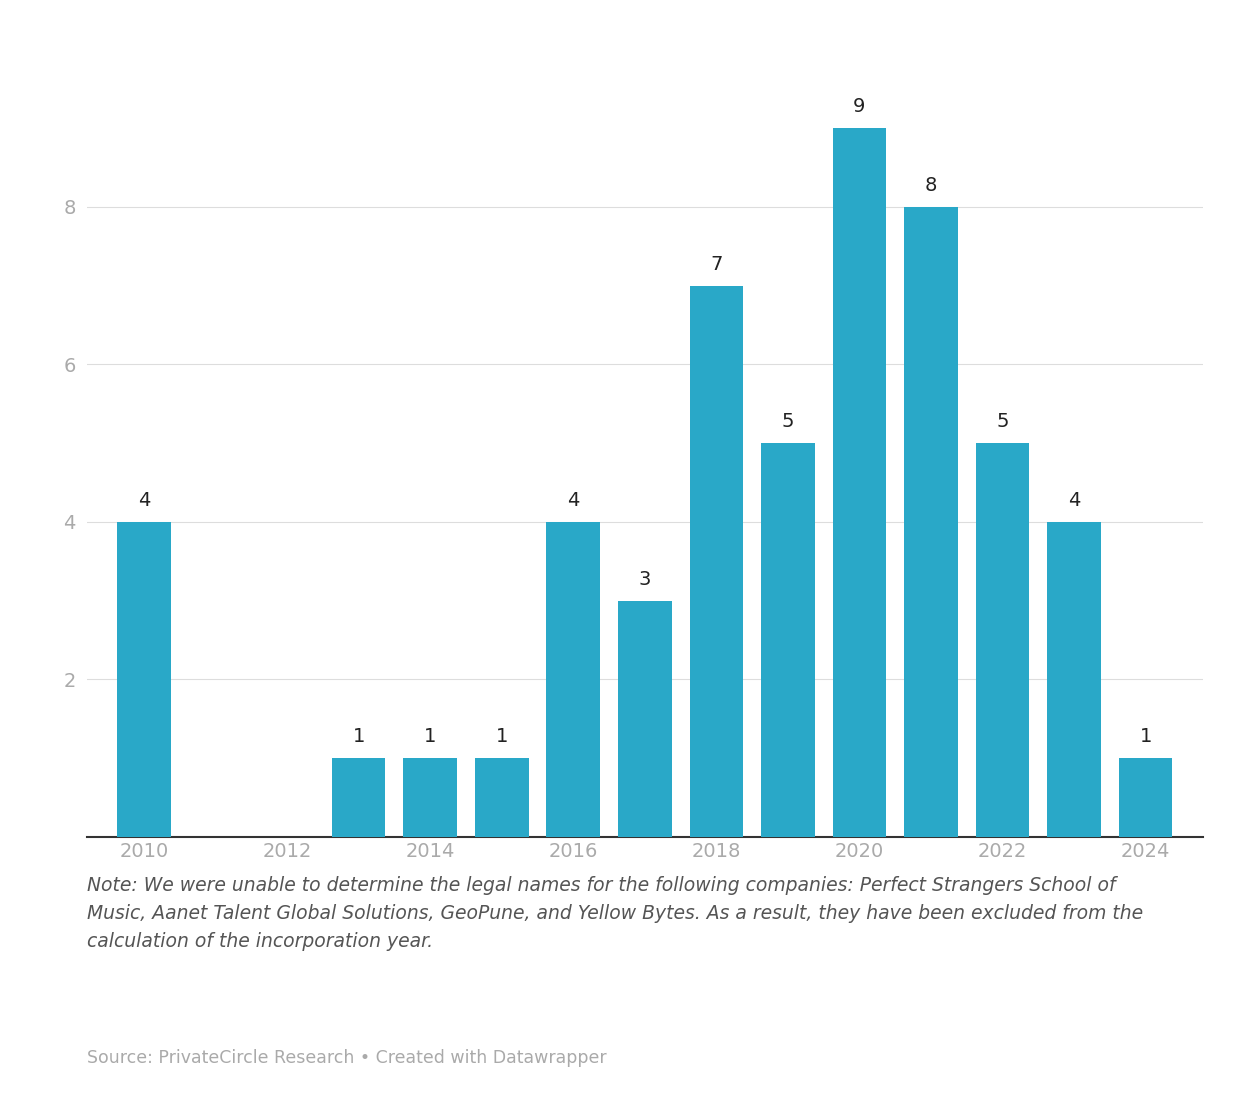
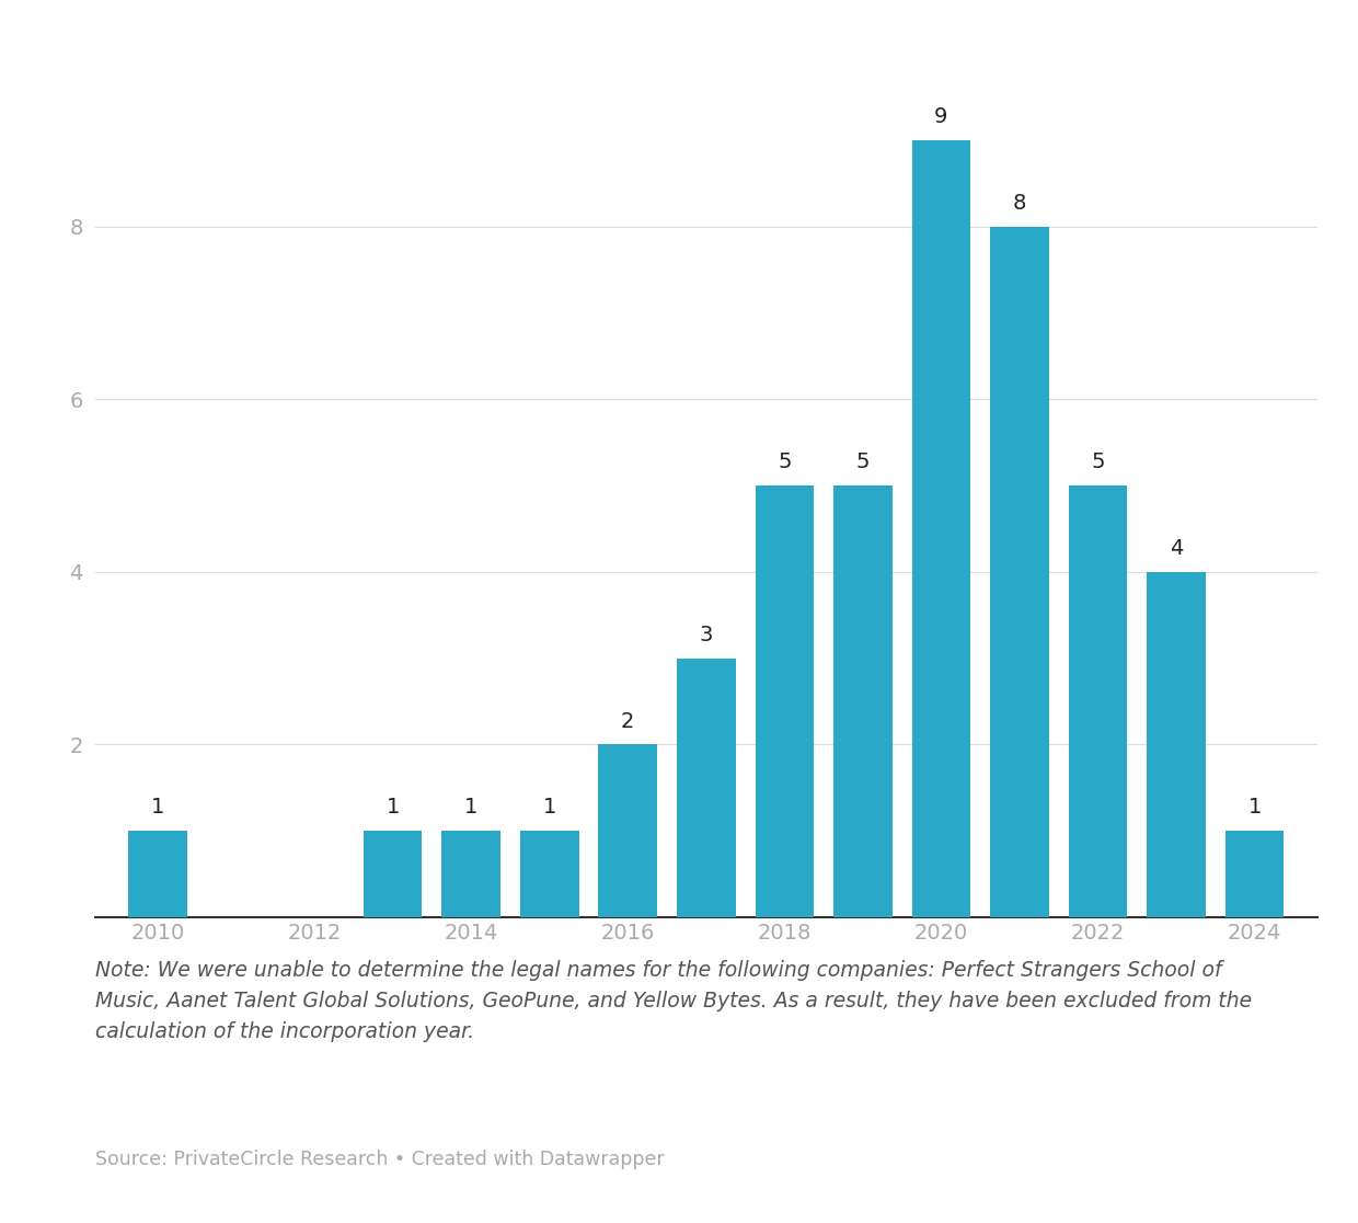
2010: 4 -> 1
2016: 4 -> 2
2018: 7 -> 5
